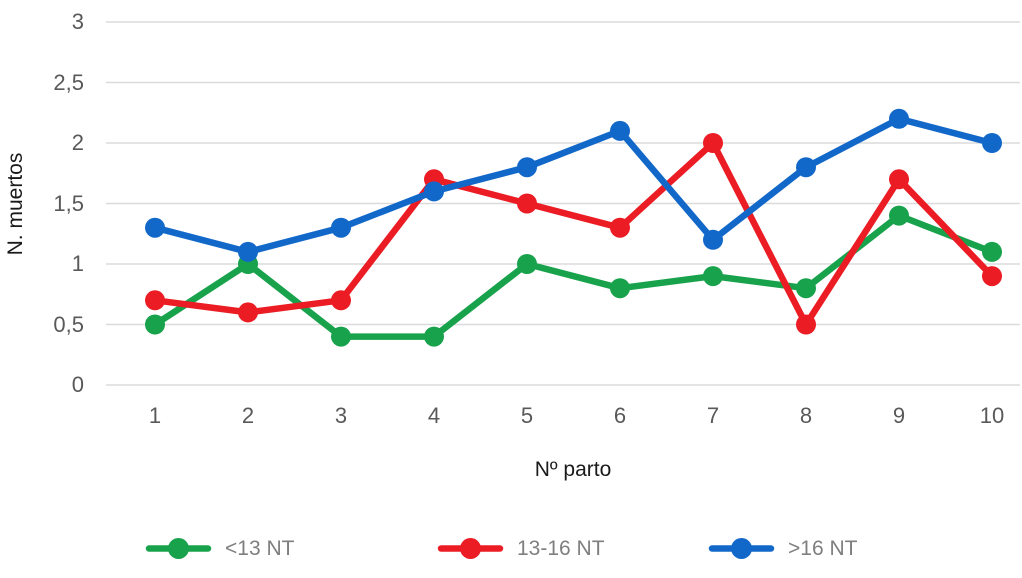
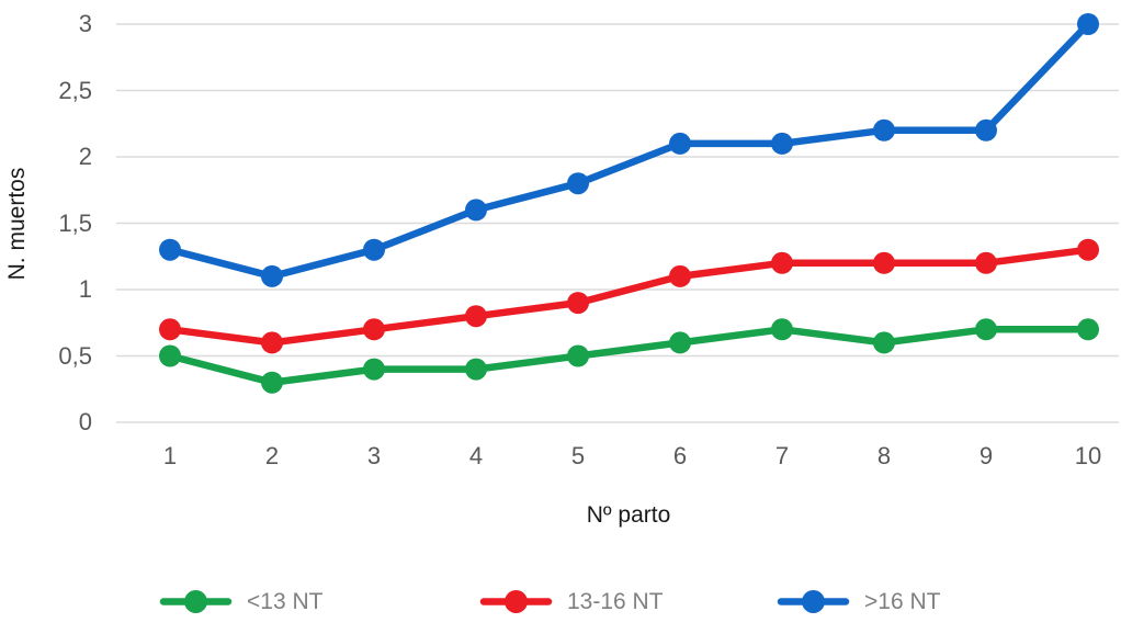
<13 NT/2: 1,0 -> 0,3
13-16 NT/4: 1,7 -> 0,8
<13 NT/5: 1,0 -> 0,5
13-16 NT/5: 1,5 -> 0,9
<13 NT/6: 0,8 -> 0,6
13-16 NT/6: 1,3 -> 1,1
<13 NT/7: 0,9 -> 0,7
13-16 NT/7: 2,0 -> 1,2
>16 NT/7: 1,2 -> 2,1
<13 NT/8: 0,8 -> 0,6
13-16 NT/8: 0,5 -> 1,2
>16 NT/8: 1,8 -> 2,2
<13 NT/9: 1,4 -> 0,7
13-16 NT/9: 1,7 -> 1,2
<13 NT/10: 1,1 -> 0,7
13-16 NT/10: 0,9 -> 1,3
>16 NT/10: 2,0 -> 3,0
